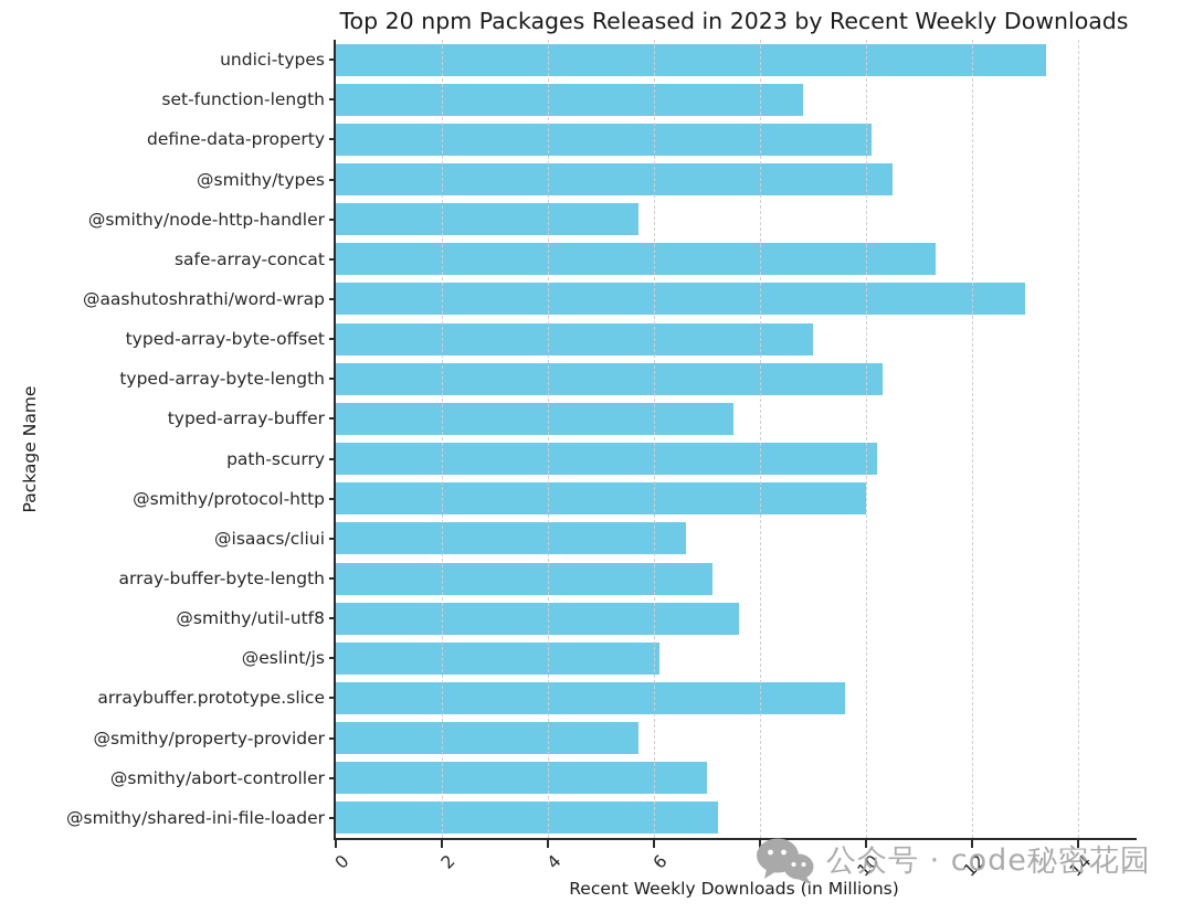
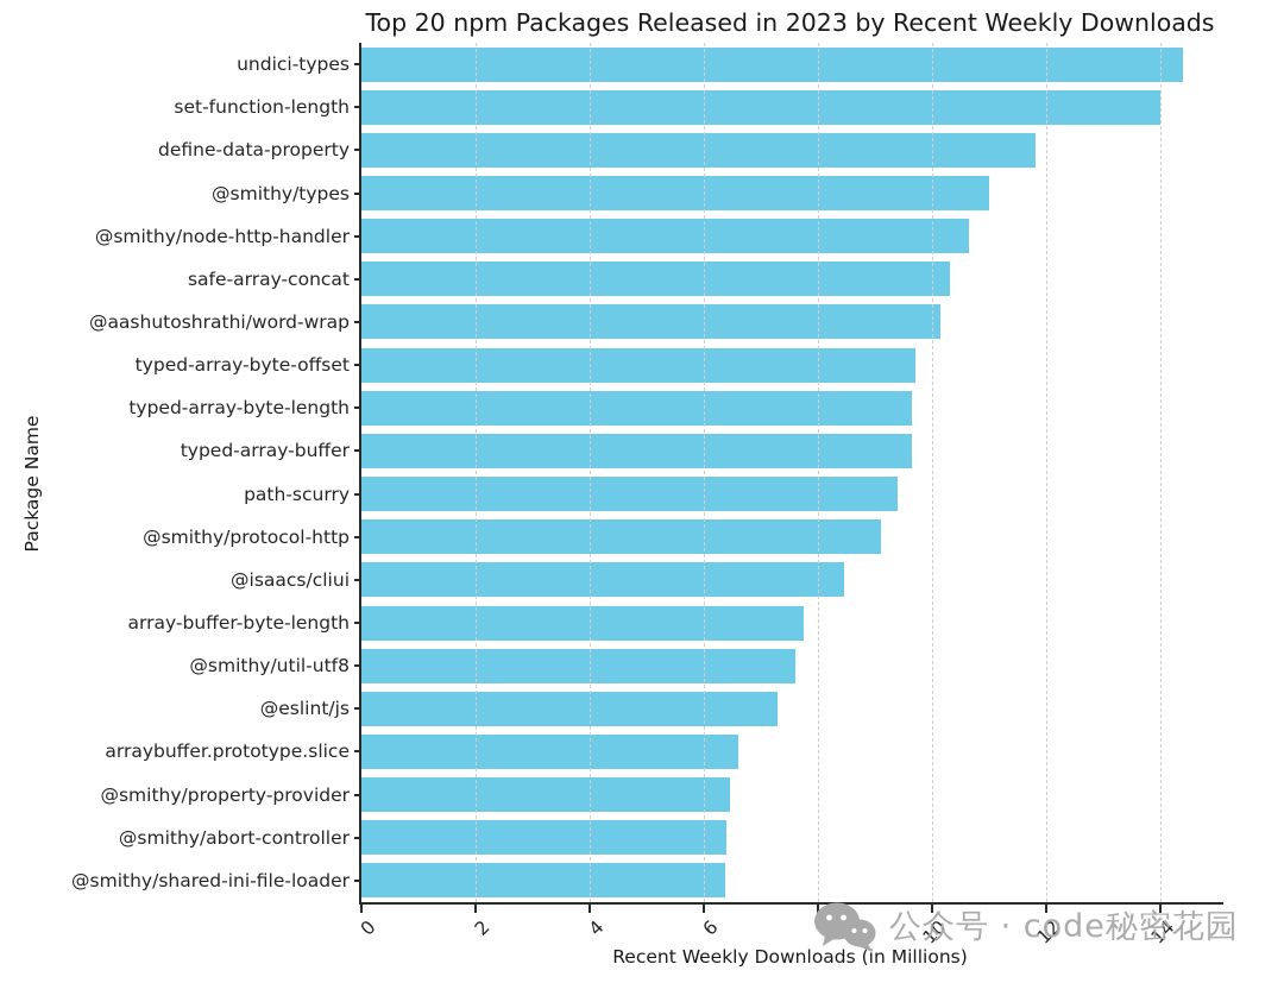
undici-types: 13.4 -> 14.4
set-function-length: 8.8 -> 14.0
define-data-property: 10.1 -> 11.8
@smithy/types: 10.5 -> 11.0
@smithy/node-http-handler: 5.7 -> 10.7
safe-array-concat: 11.3 -> 10.3
@aashutoshrathi/word-wrap: 13.0 -> 10.2
typed-array-byte-offset: 9.0 -> 9.7
typed-array-byte-length: 10.3 -> 9.7
typed-array-buffer: 7.5 -> 9.7
path-scurry: 10.2 -> 9.4
@smithy/protocol-http: 10.0 -> 9.1
@isaacs/cliui: 6.6 -> 8.4
array-buffer-byte-length: 7.1 -> 7.8
@eslint/js: 6.1 -> 7.3
arraybuffer.prototype.slice: 9.6 -> 6.6
@smithy/property-provider: 5.7 -> 6.5
@smithy/abort-controller: 7.0 -> 6.4
@smithy/shared-ini-file-loader: 7.2 -> 6.4
